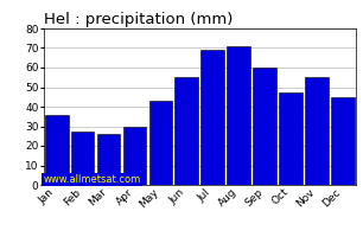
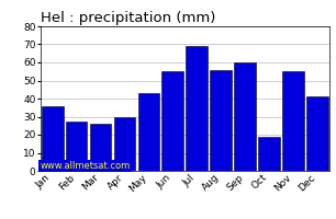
Aug: 71 -> 56
Oct: 47 -> 19
Dec: 45 -> 41
